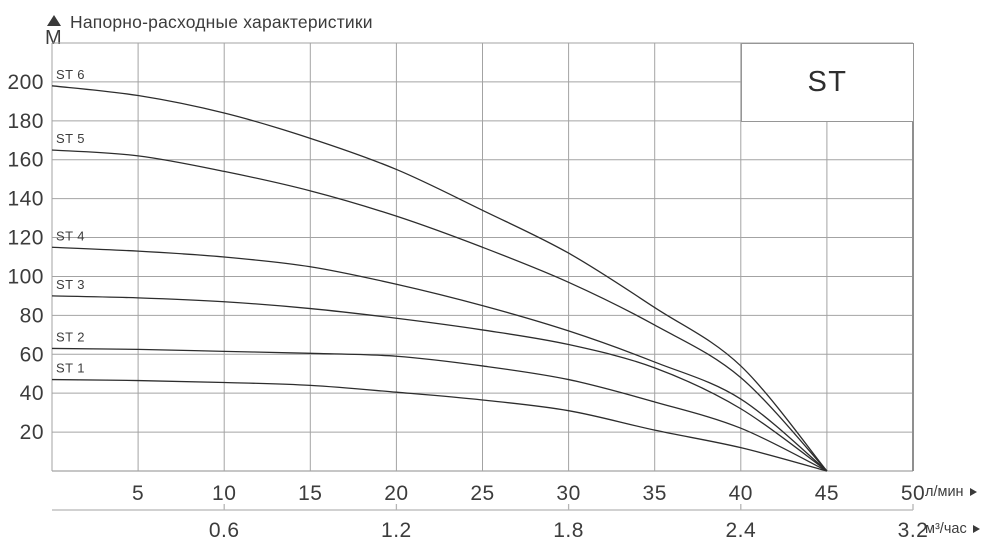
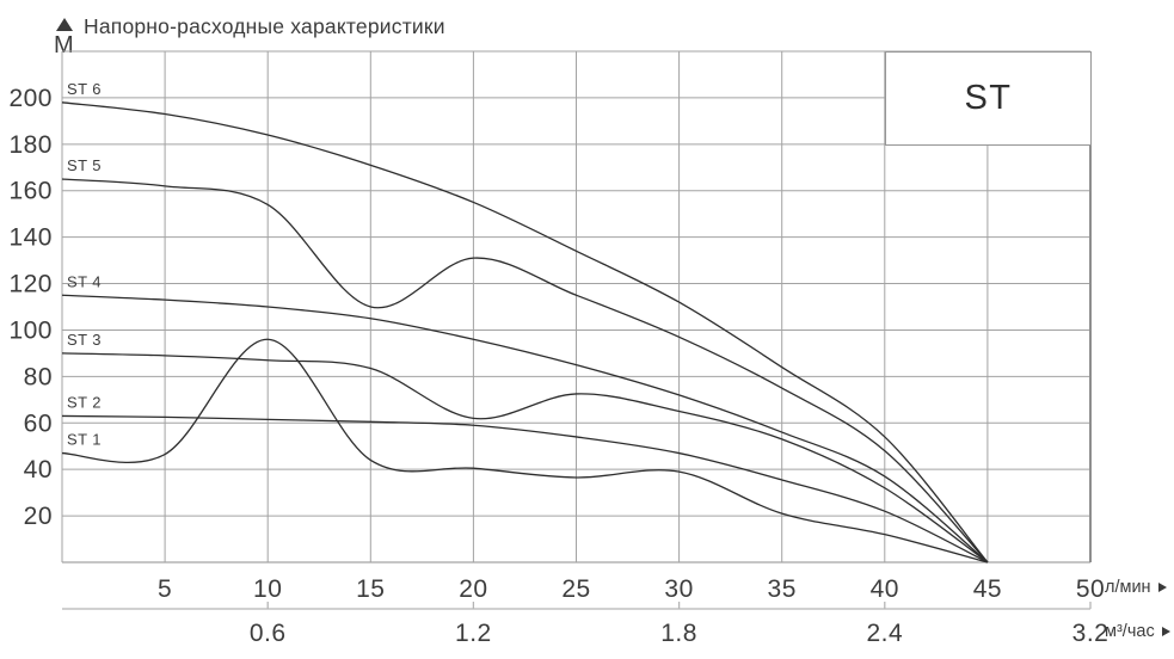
ST 1/10: 46 -> 96
ST 5/15: 144 -> 110
ST 3/20: 78 -> 62
ST 1/30: 31 -> 39
